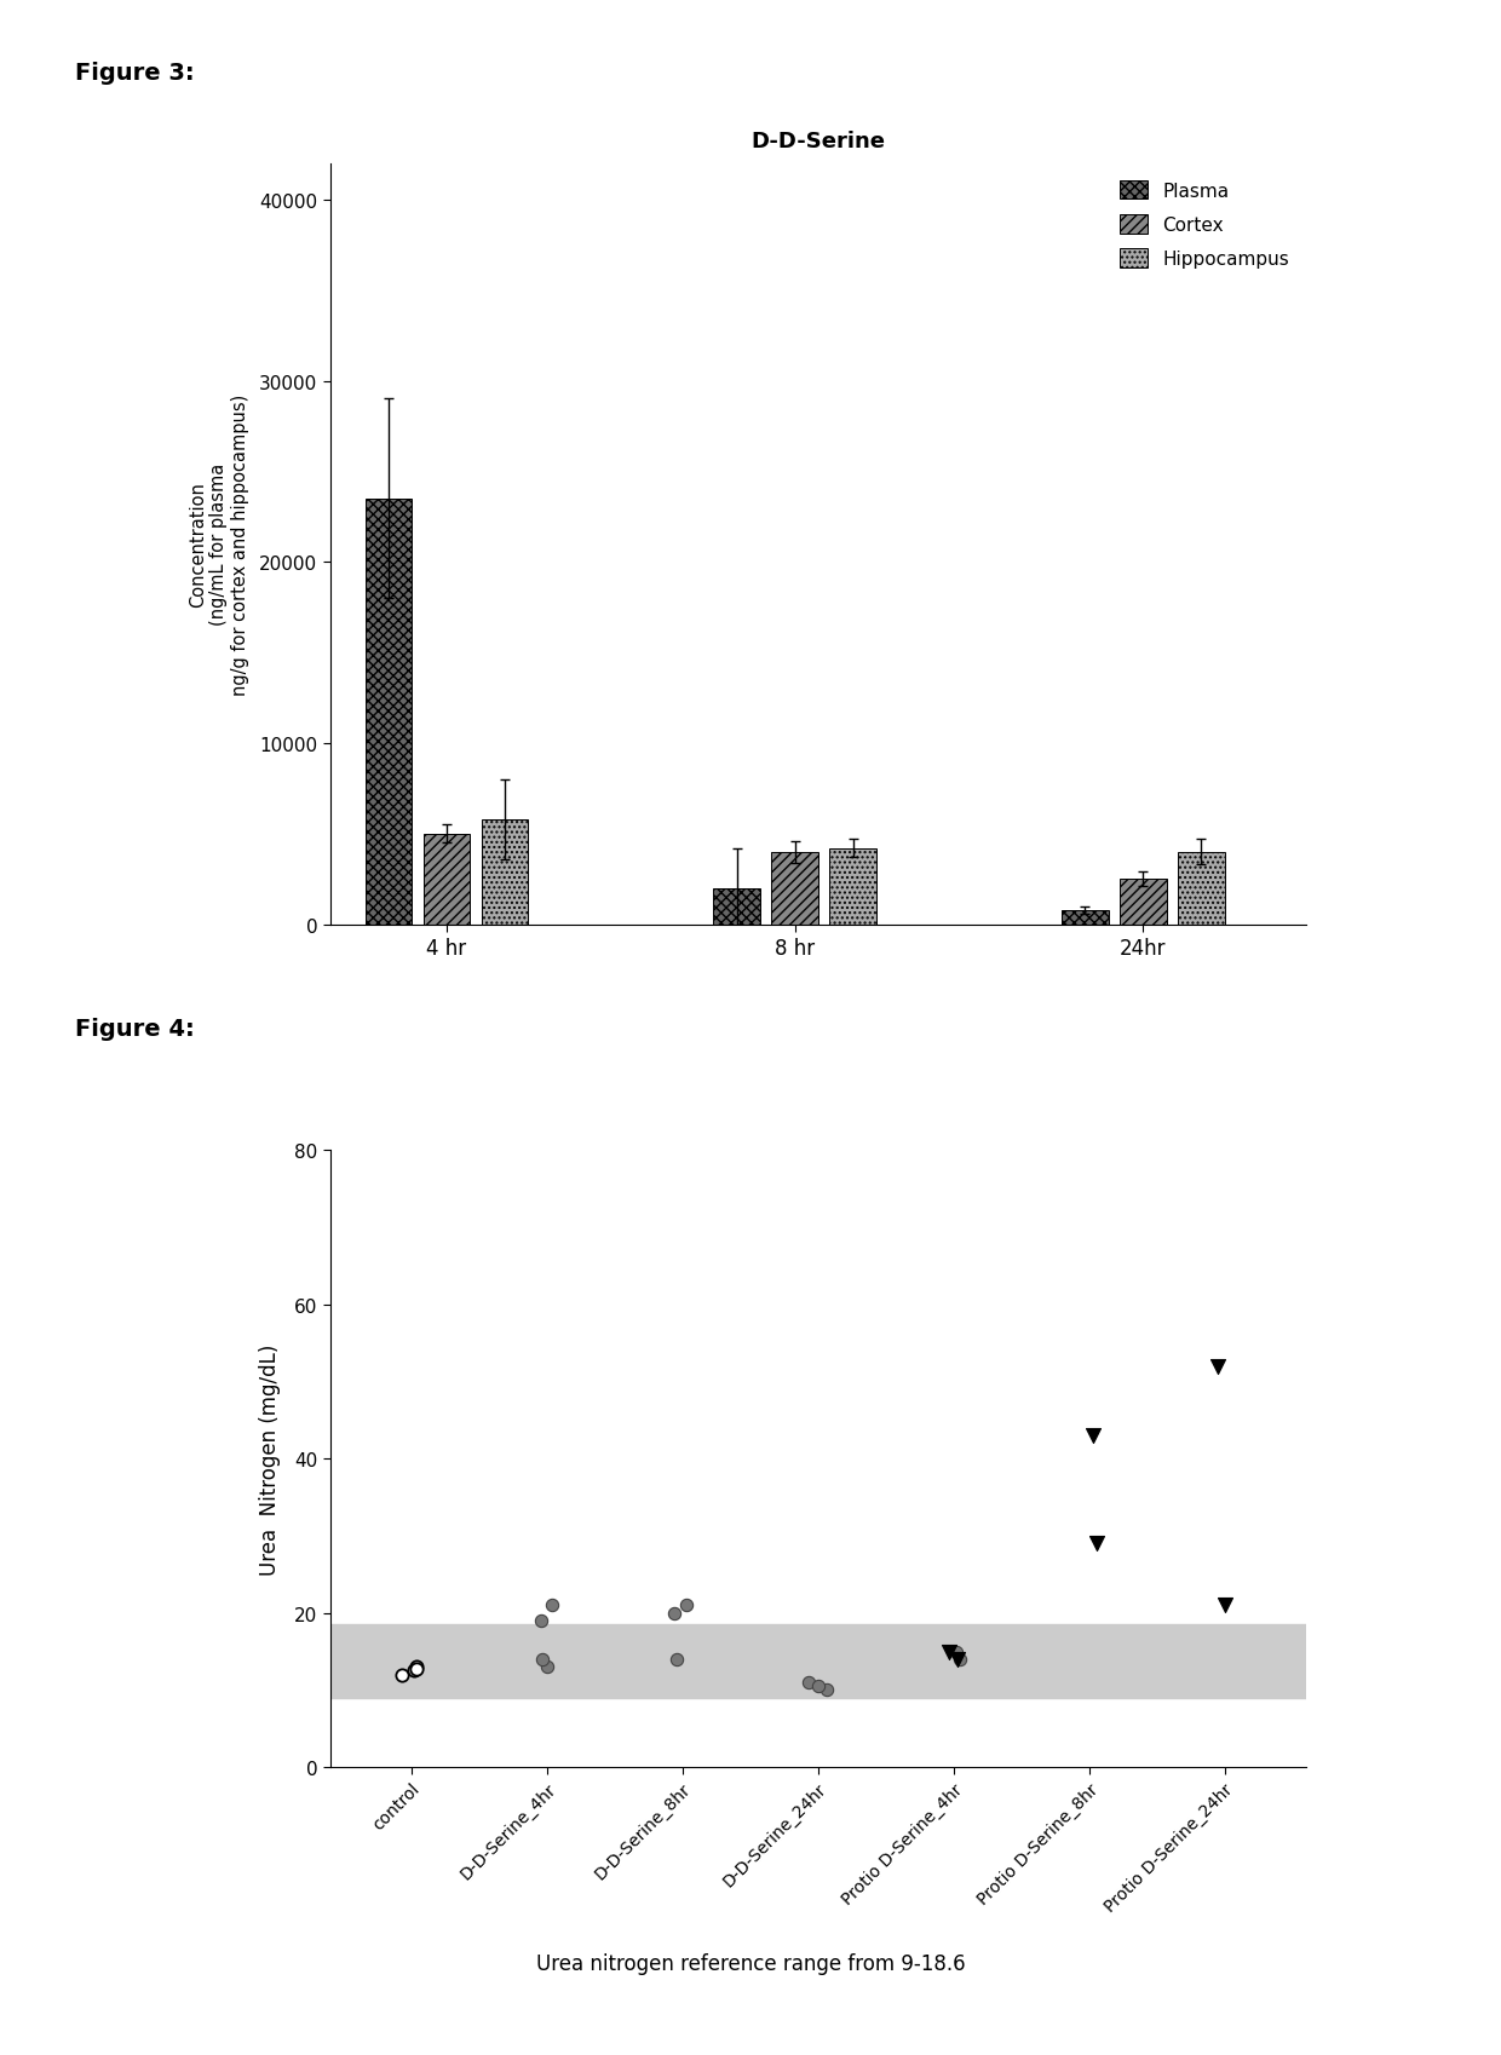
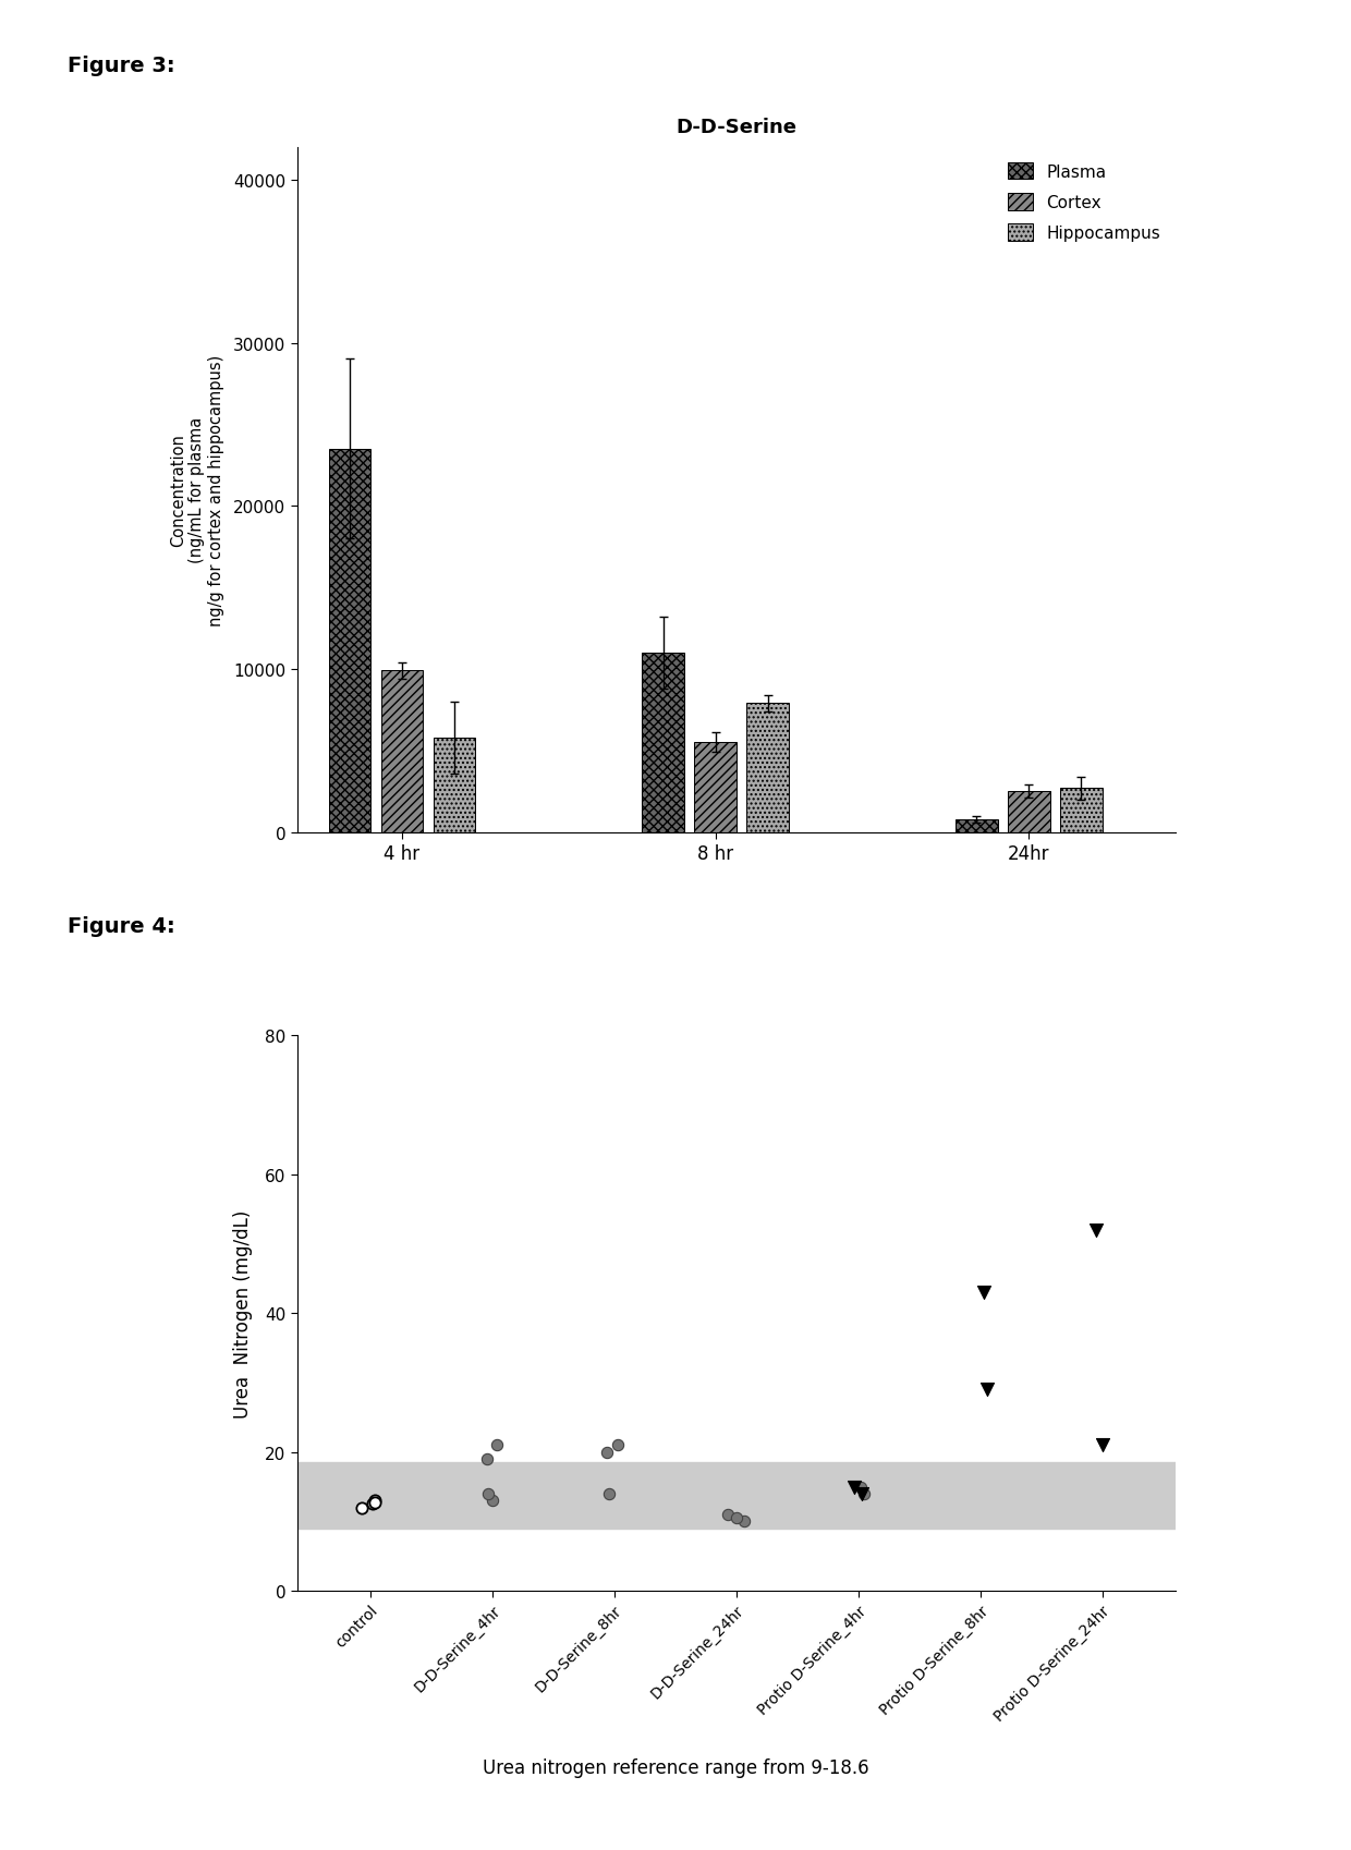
D-D-Serine/Cortex/4 hr: 5000 -> 9900
D-D-Serine/Plasma/8 hr: 2000 -> 11000
D-D-Serine/Cortex/8 hr: 4000 -> 5500
D-D-Serine/Hippocampus/8 hr: 4200 -> 7900
D-D-Serine/Hippocampus/24hr: 4000 -> 2700
